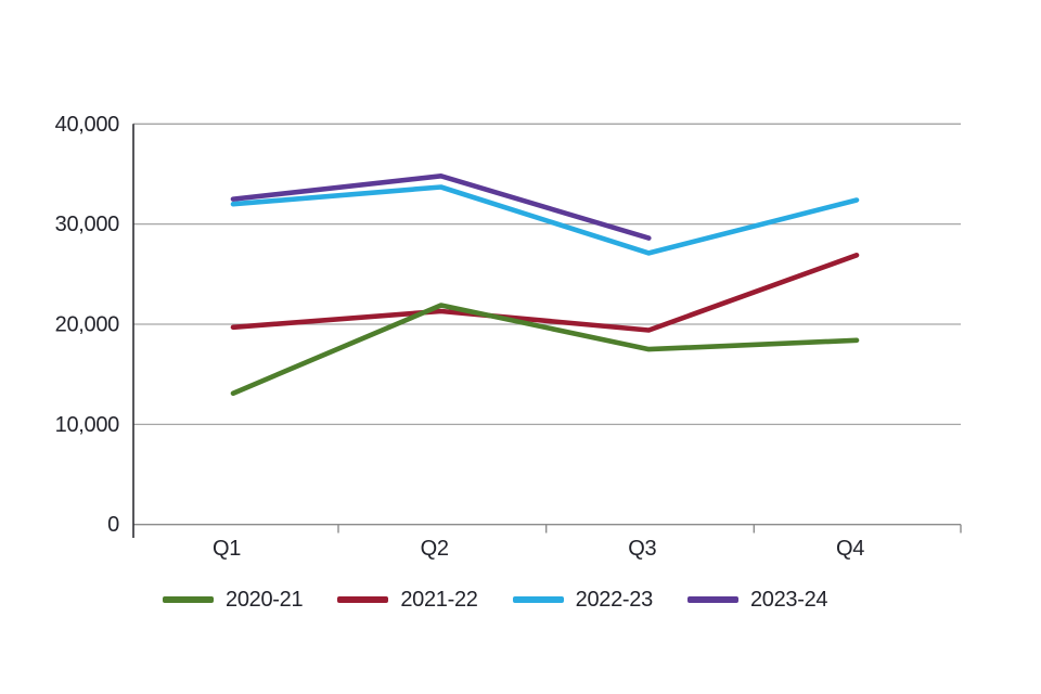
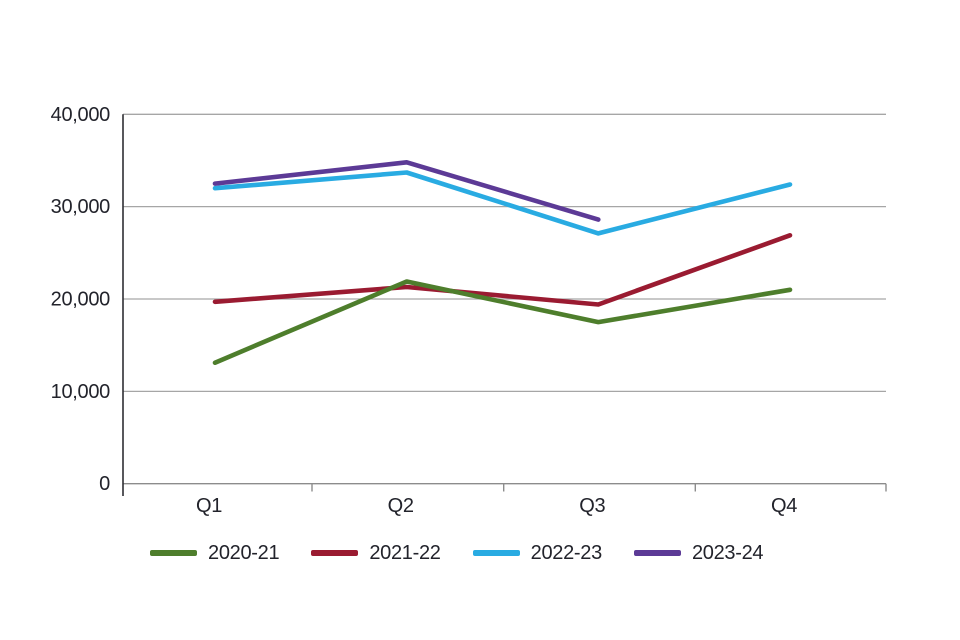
2020-21/Q4: 18000 -> 21000
